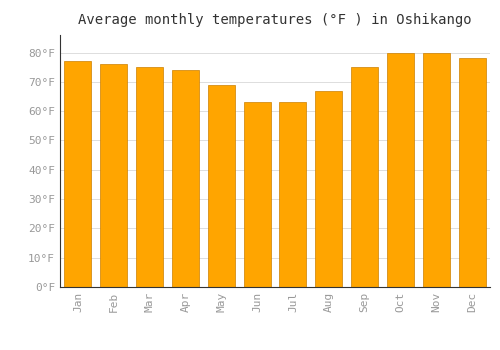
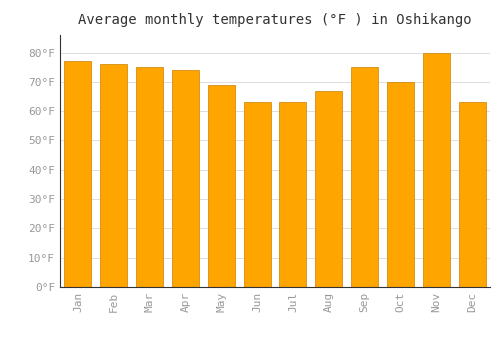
Oct: 80°F -> 70°F
Dec: 78°F -> 63°F
